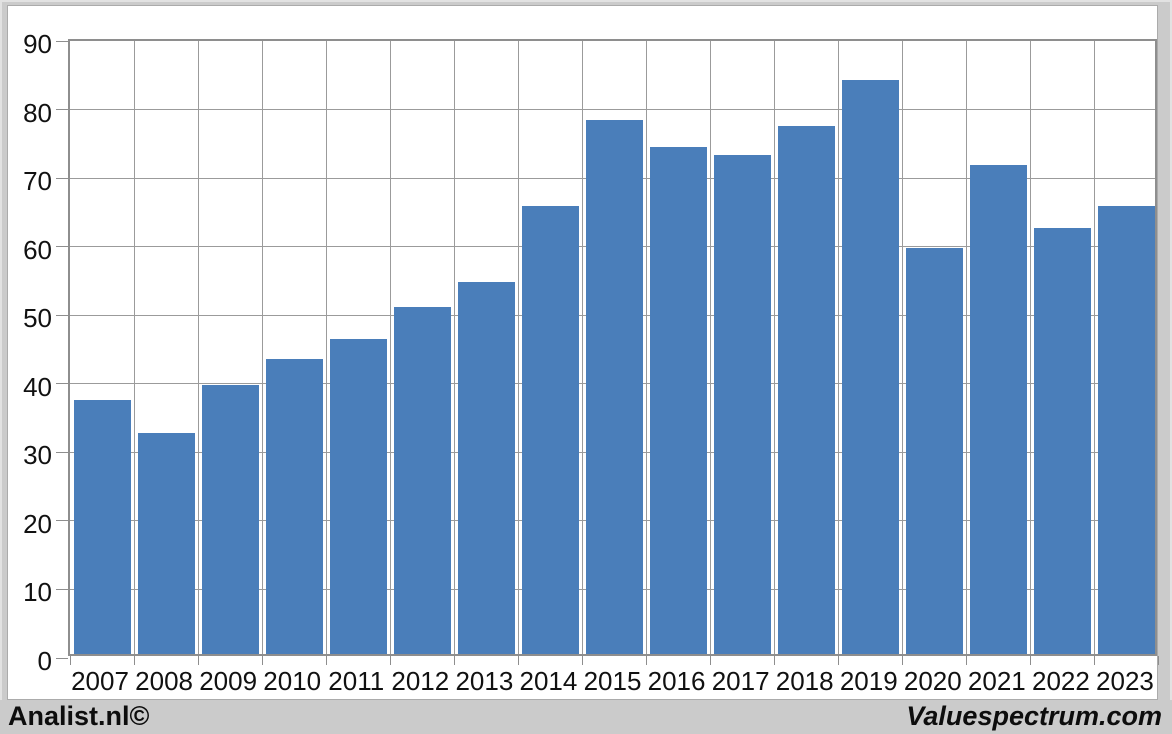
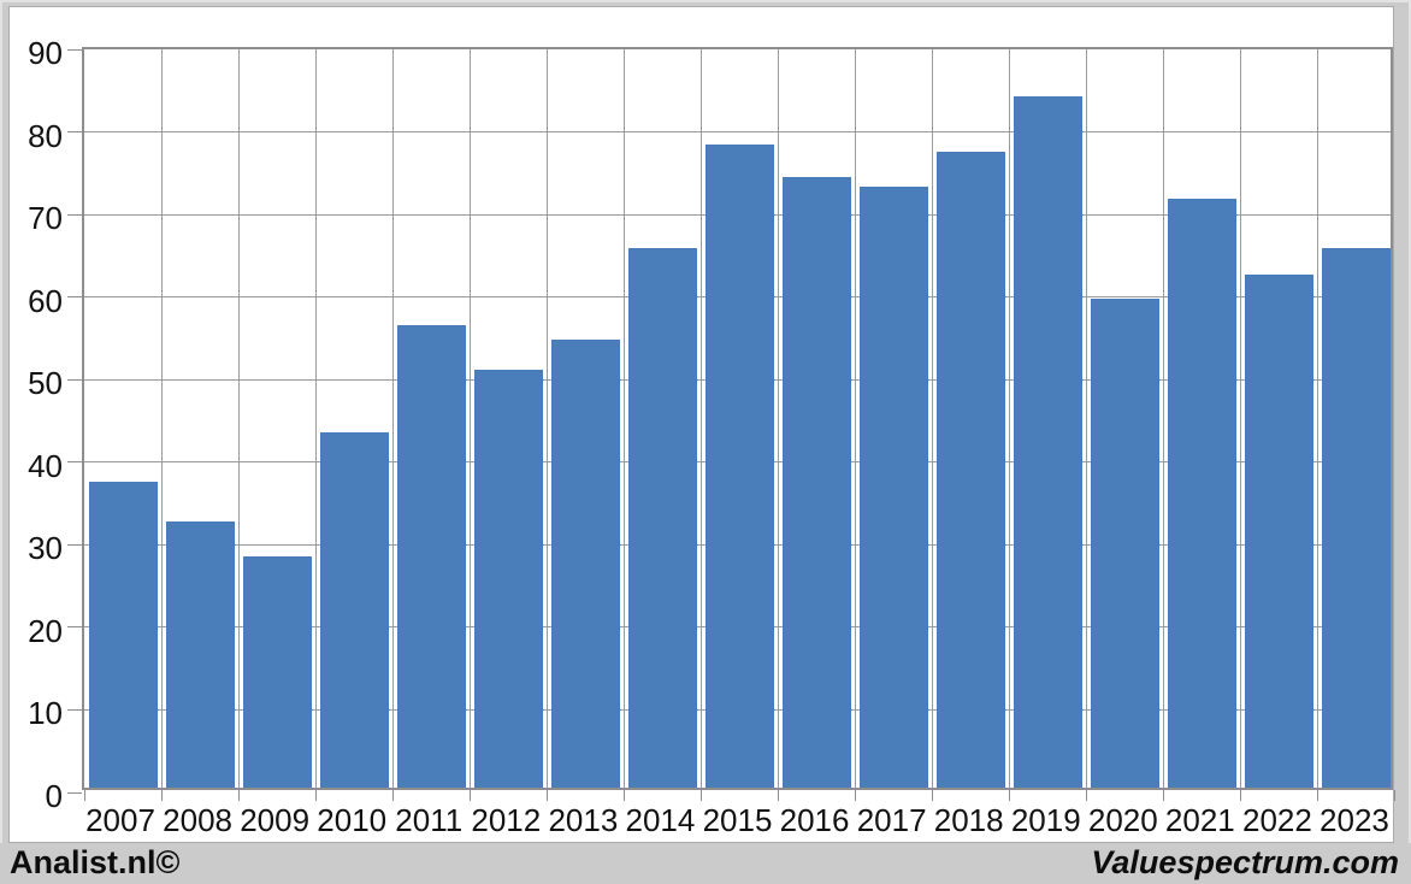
2009: 39 -> 28
2011: 46 -> 56
